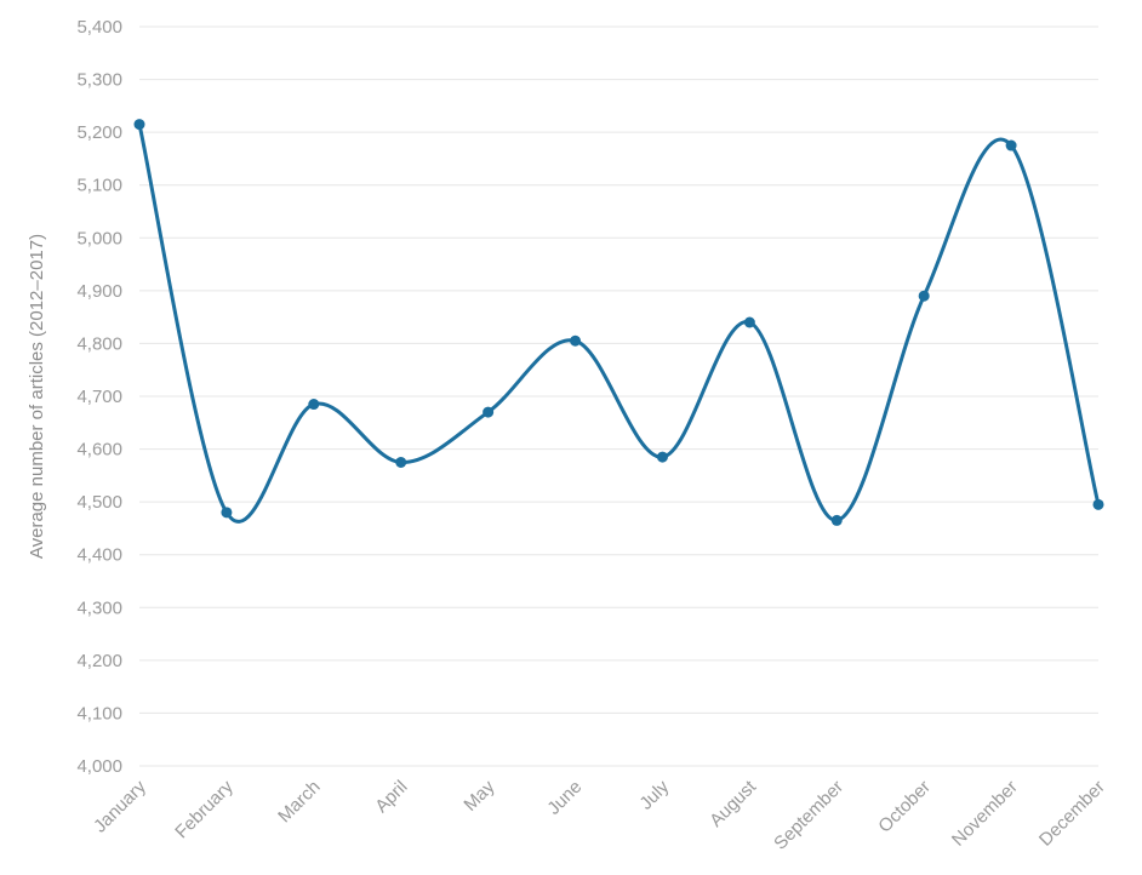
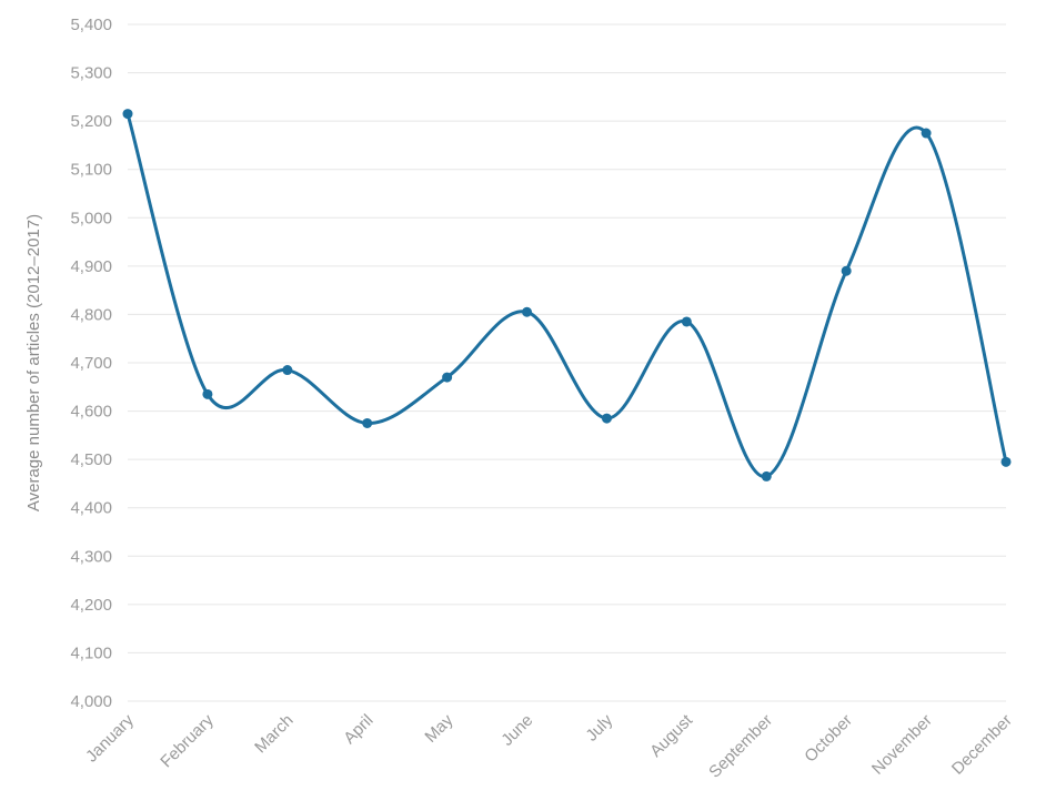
February: 4480 -> 4640
August: 4840 -> 4780
